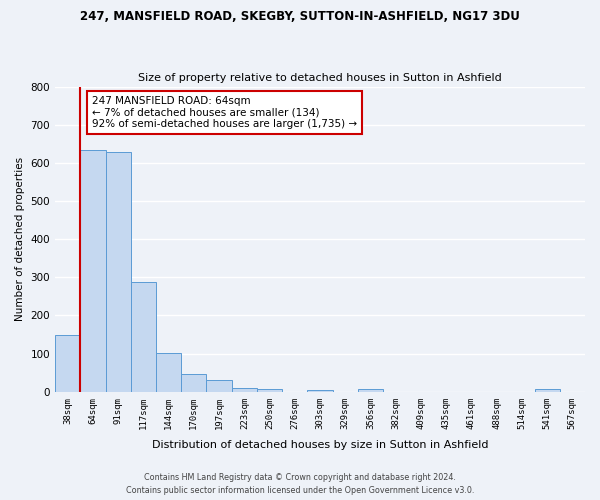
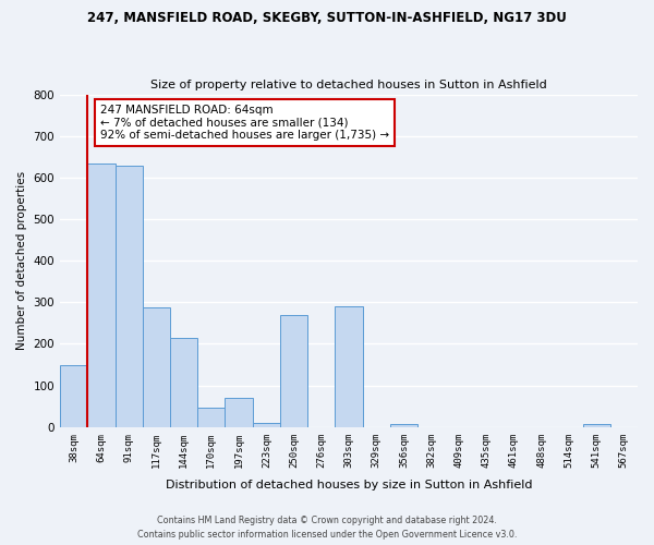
144sqm: 101 -> 215
197sqm: 30 -> 70
250sqm: 8 -> 270
303sqm: 5 -> 290
